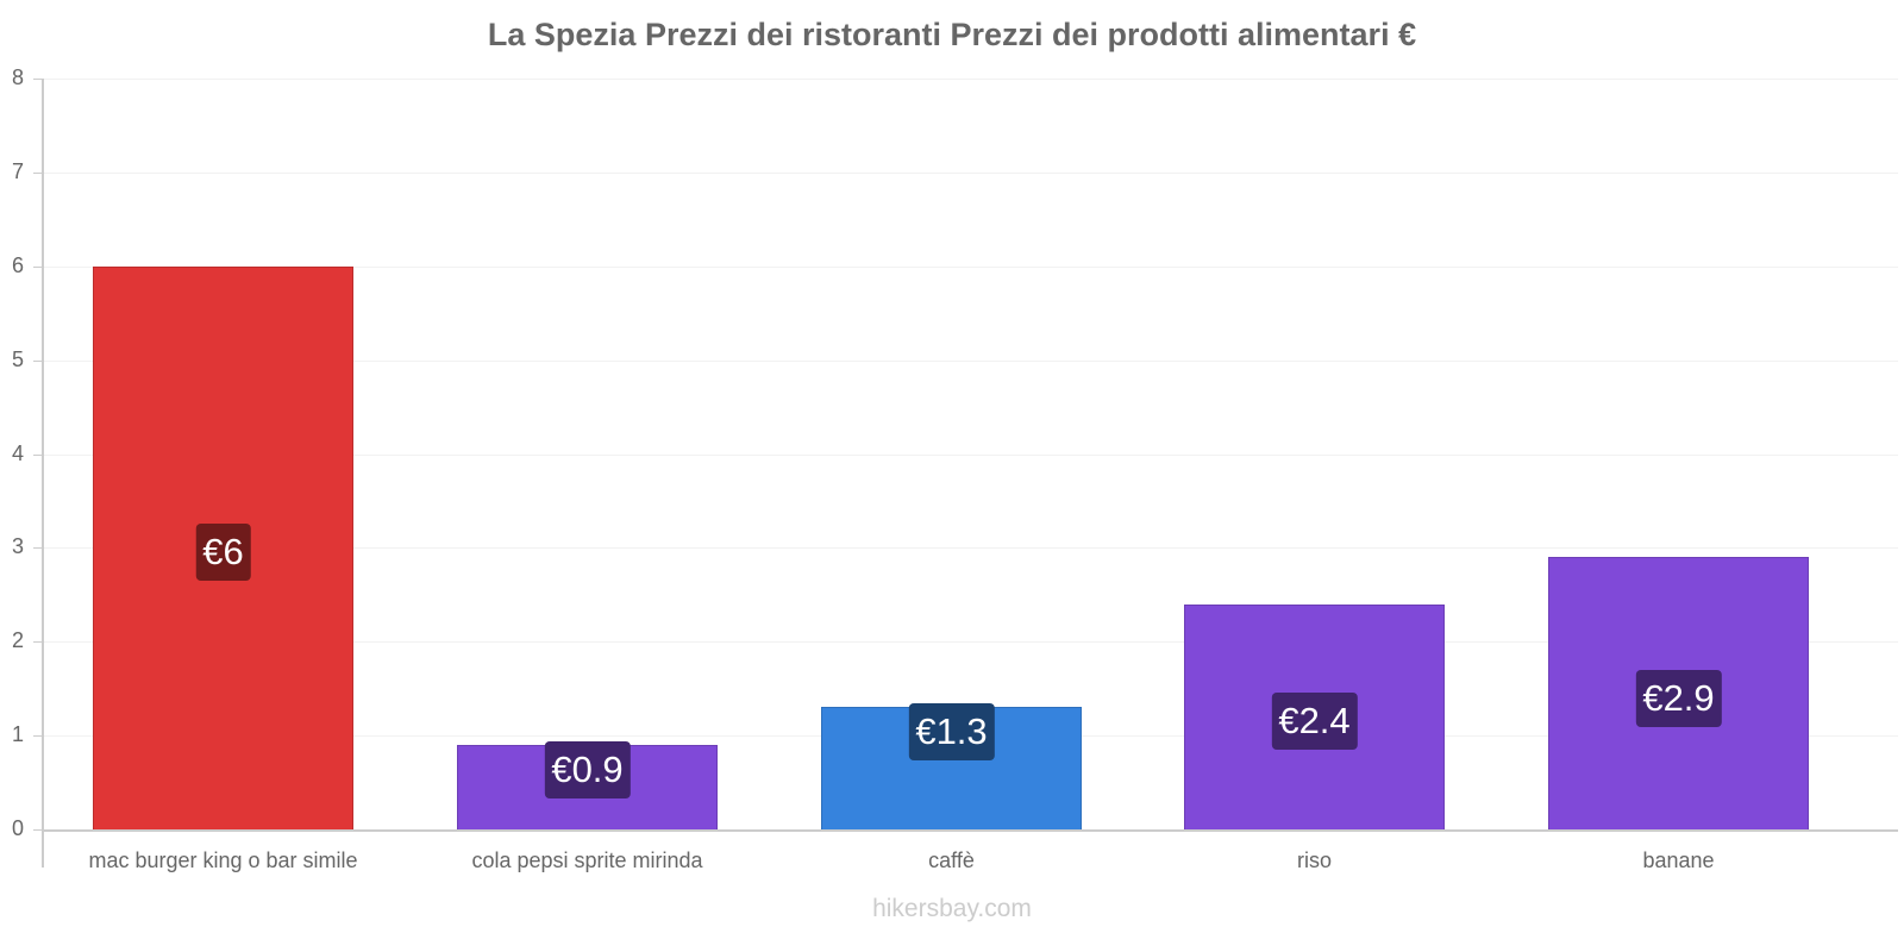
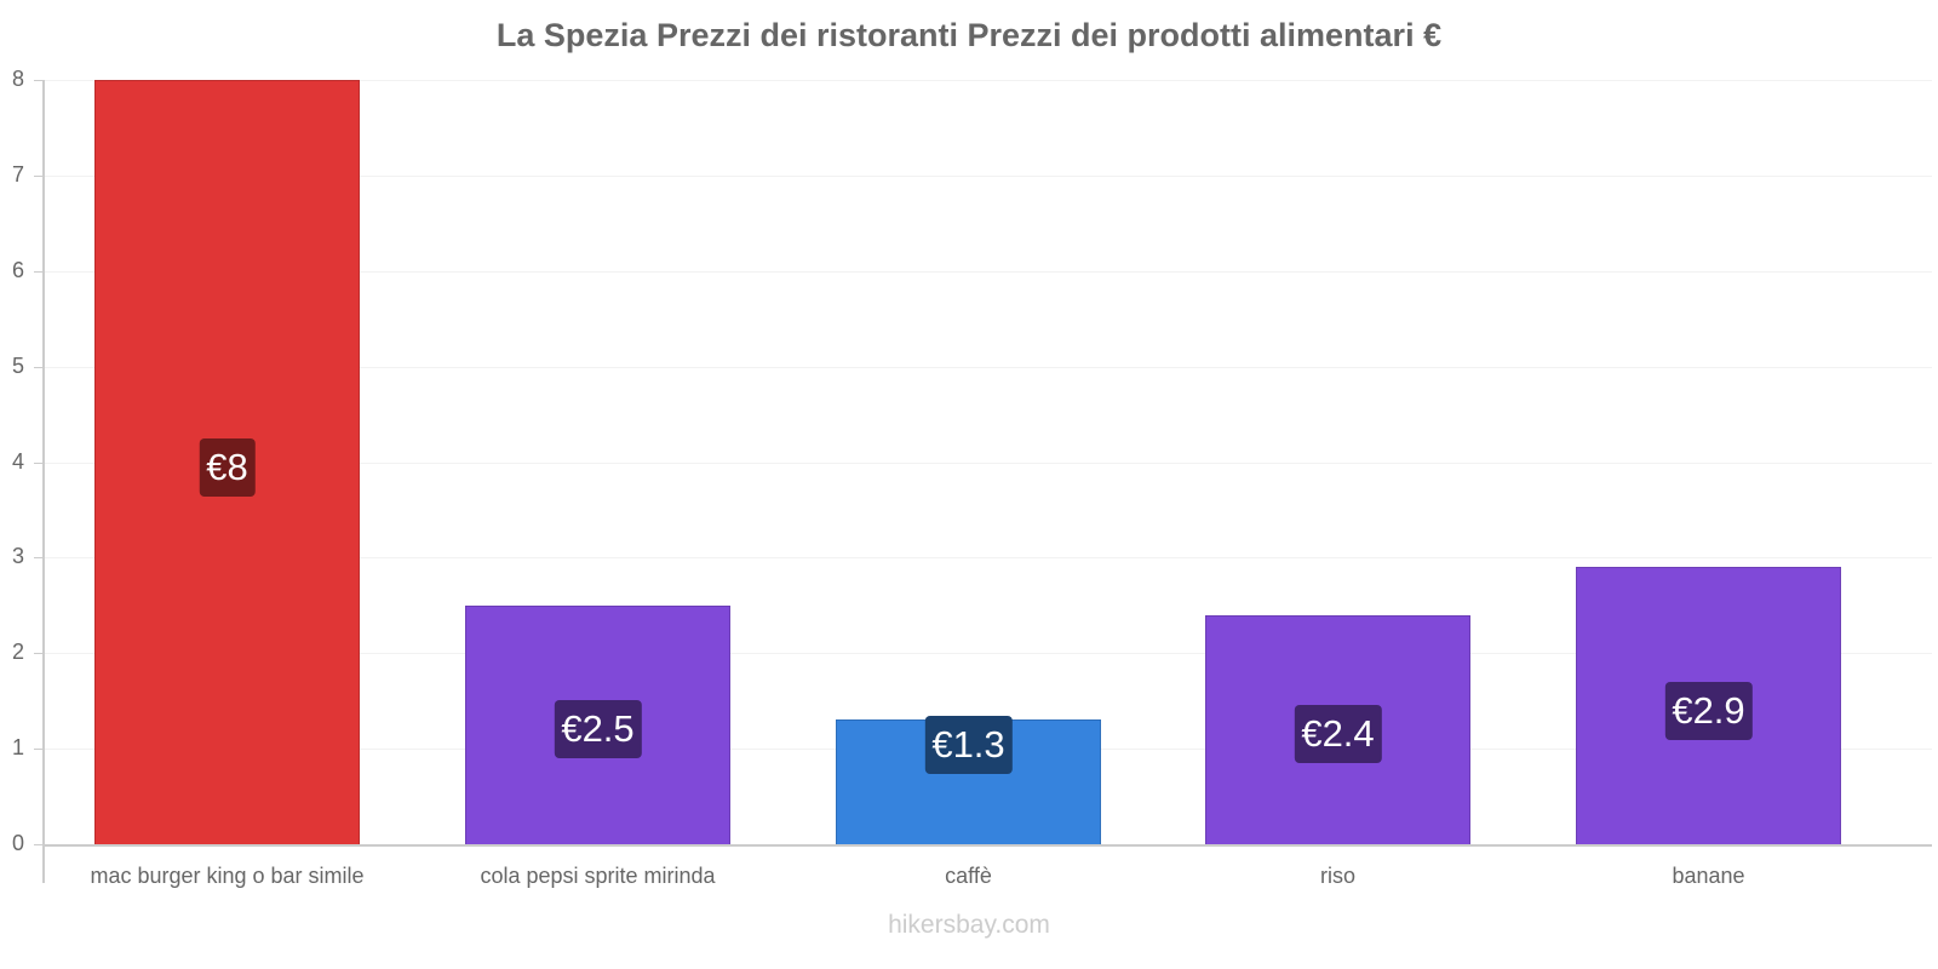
mac burger king o bar simile: €6 -> €8
cola pepsi sprite mirinda: €0.9 -> €2.5
